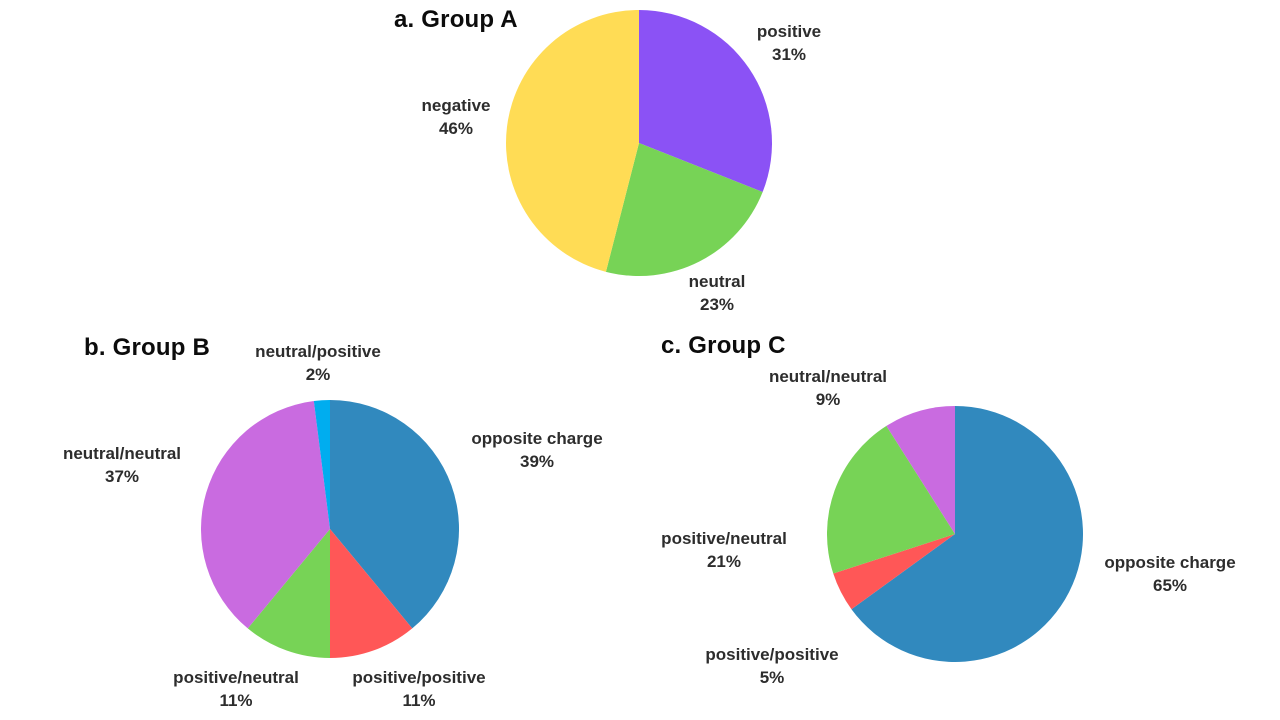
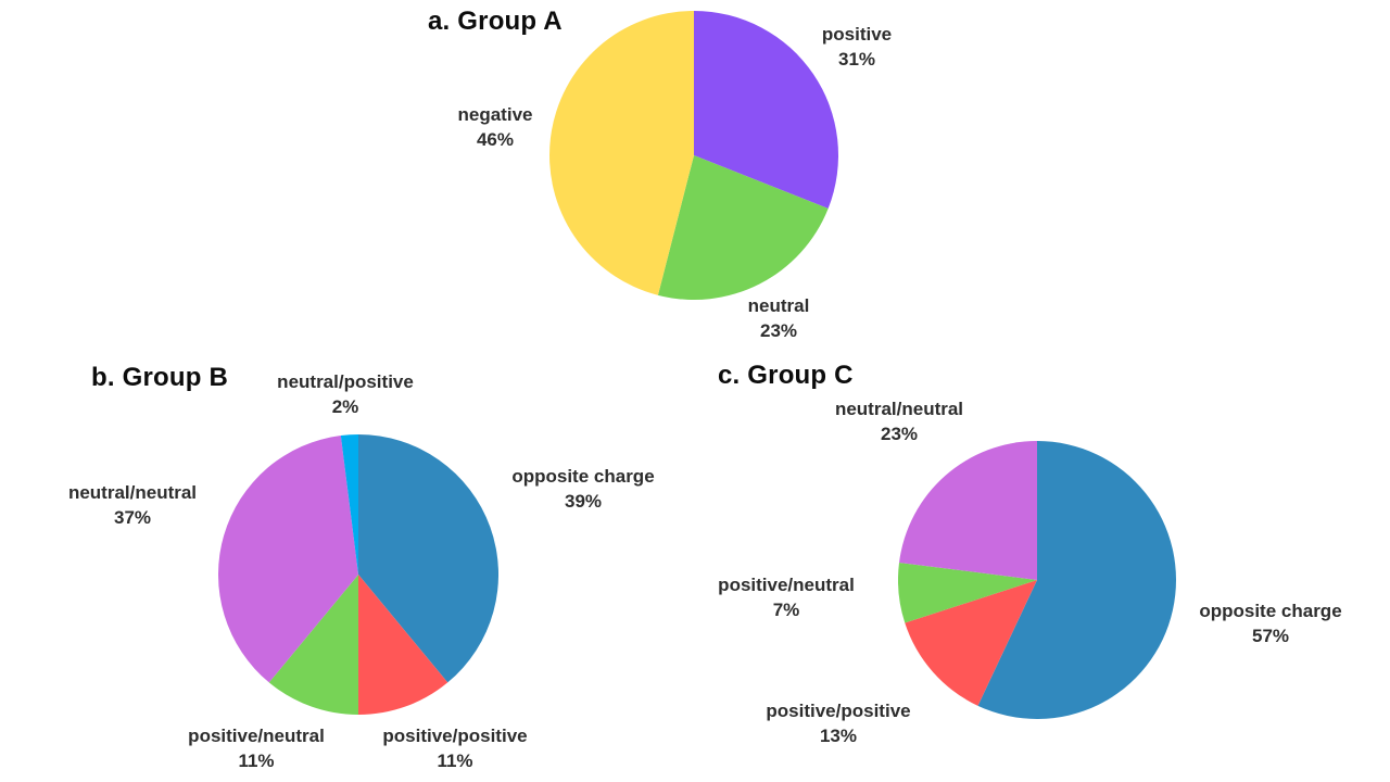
c. Group C/opposite charge: 65% -> 57%
c. Group C/positive/positive: 5% -> 13%
c. Group C/positive/neutral: 21% -> 7%
c. Group C/neutral/neutral: 9% -> 23%
